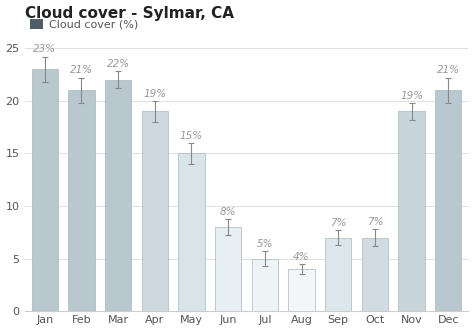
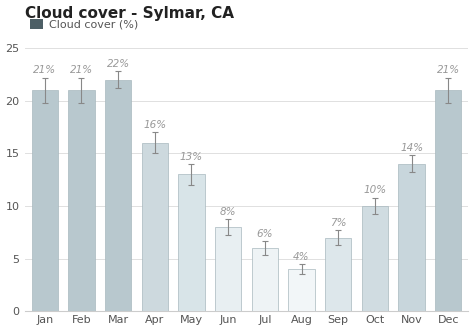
Jan: 23% -> 21%
Apr: 19% -> 16%
May: 15% -> 13%
Jul: 5% -> 6%
Oct: 7% -> 10%
Nov: 19% -> 14%
